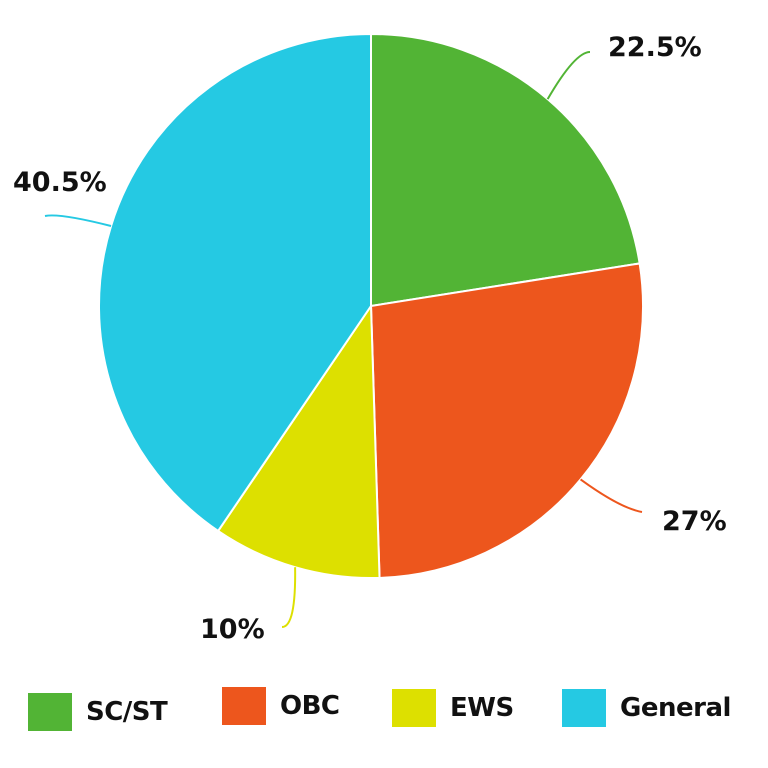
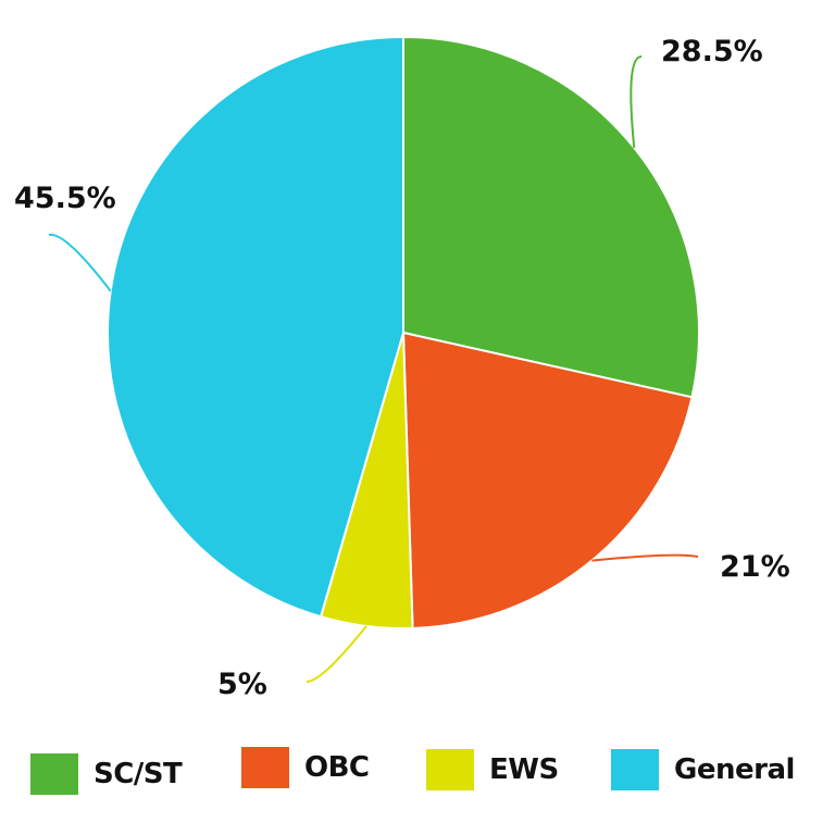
SC/ST: 22.5% -> 28.5%
OBC: 27% -> 21%
EWS: 10% -> 5%
General: 40.5% -> 45.5%
